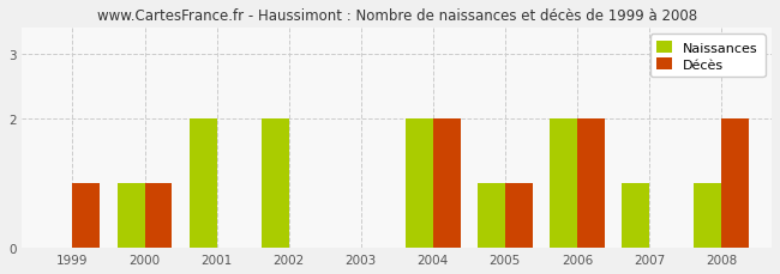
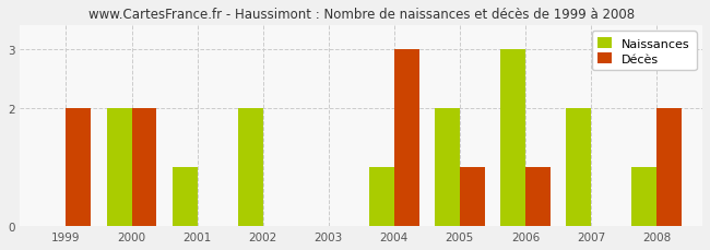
Décès/1999: 1 -> 2
Naissances/2000: 1 -> 2
Décès/2000: 1 -> 2
Naissances/2001: 2 -> 1
Naissances/2004: 2 -> 1
Décès/2004: 2 -> 3
Naissances/2005: 1 -> 2
Naissances/2006: 2 -> 3
Décès/2006: 2 -> 1
Naissances/2007: 1 -> 2
